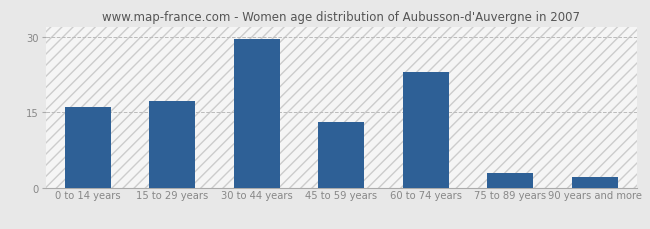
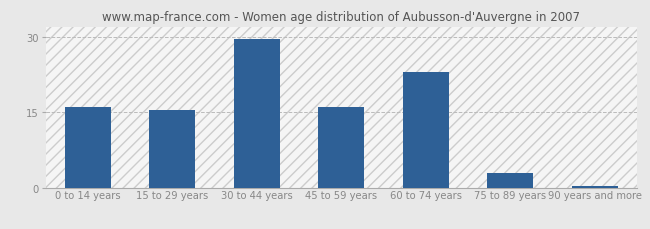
15 to 29 years: 17.2 -> 15.5
45 to 59 years: 13.0 -> 16.0
90 years and more: 2.2 -> 0.3
